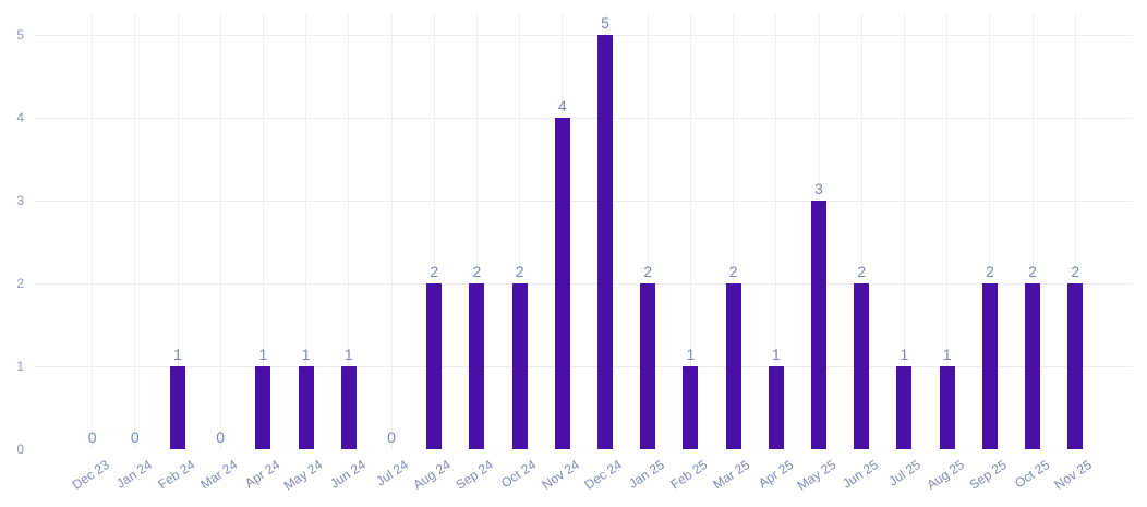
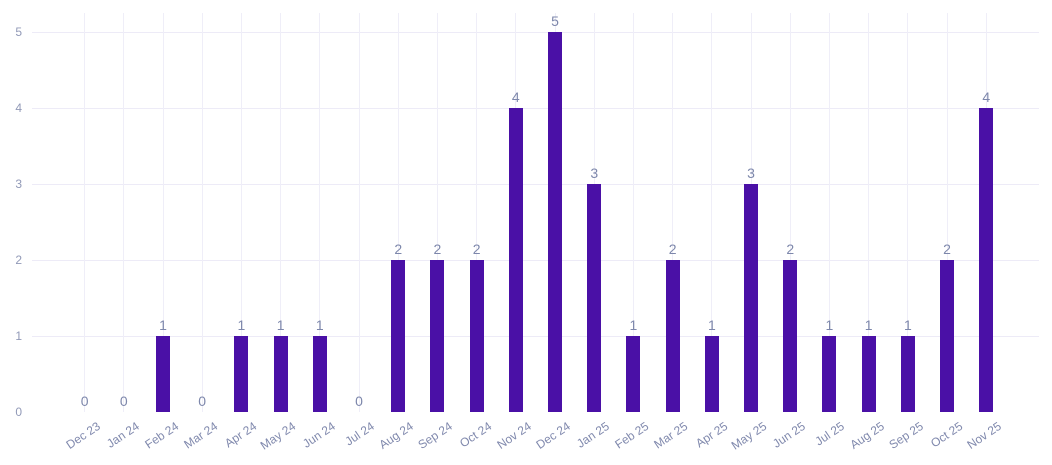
Jan 25: 2 -> 3
Sep 25: 2 -> 1
Nov 25: 2 -> 4
